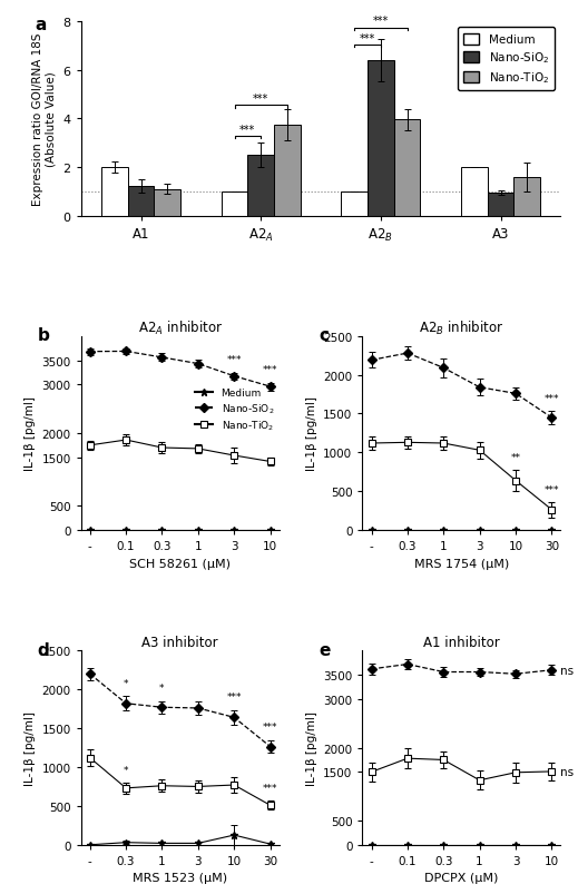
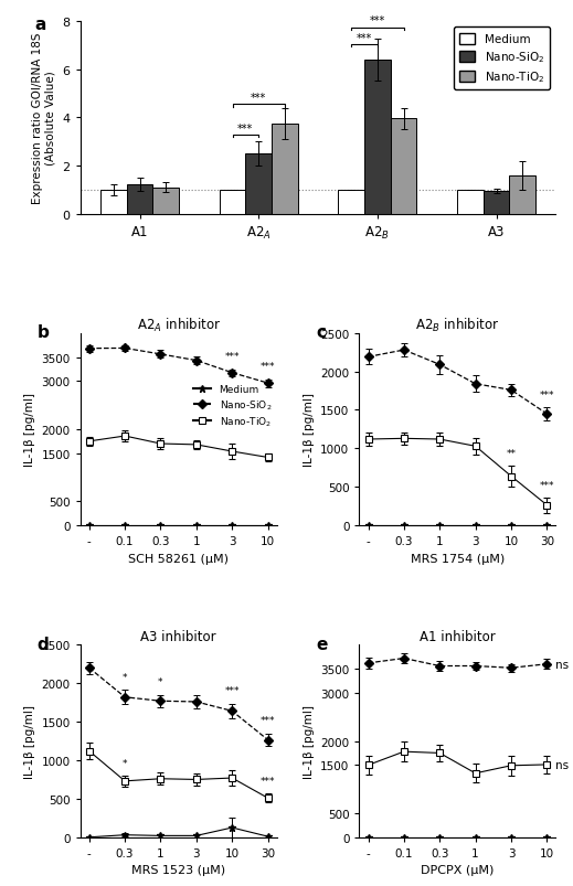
Medium/A1: 2 -> 1
Medium/A3: 2 -> 1
